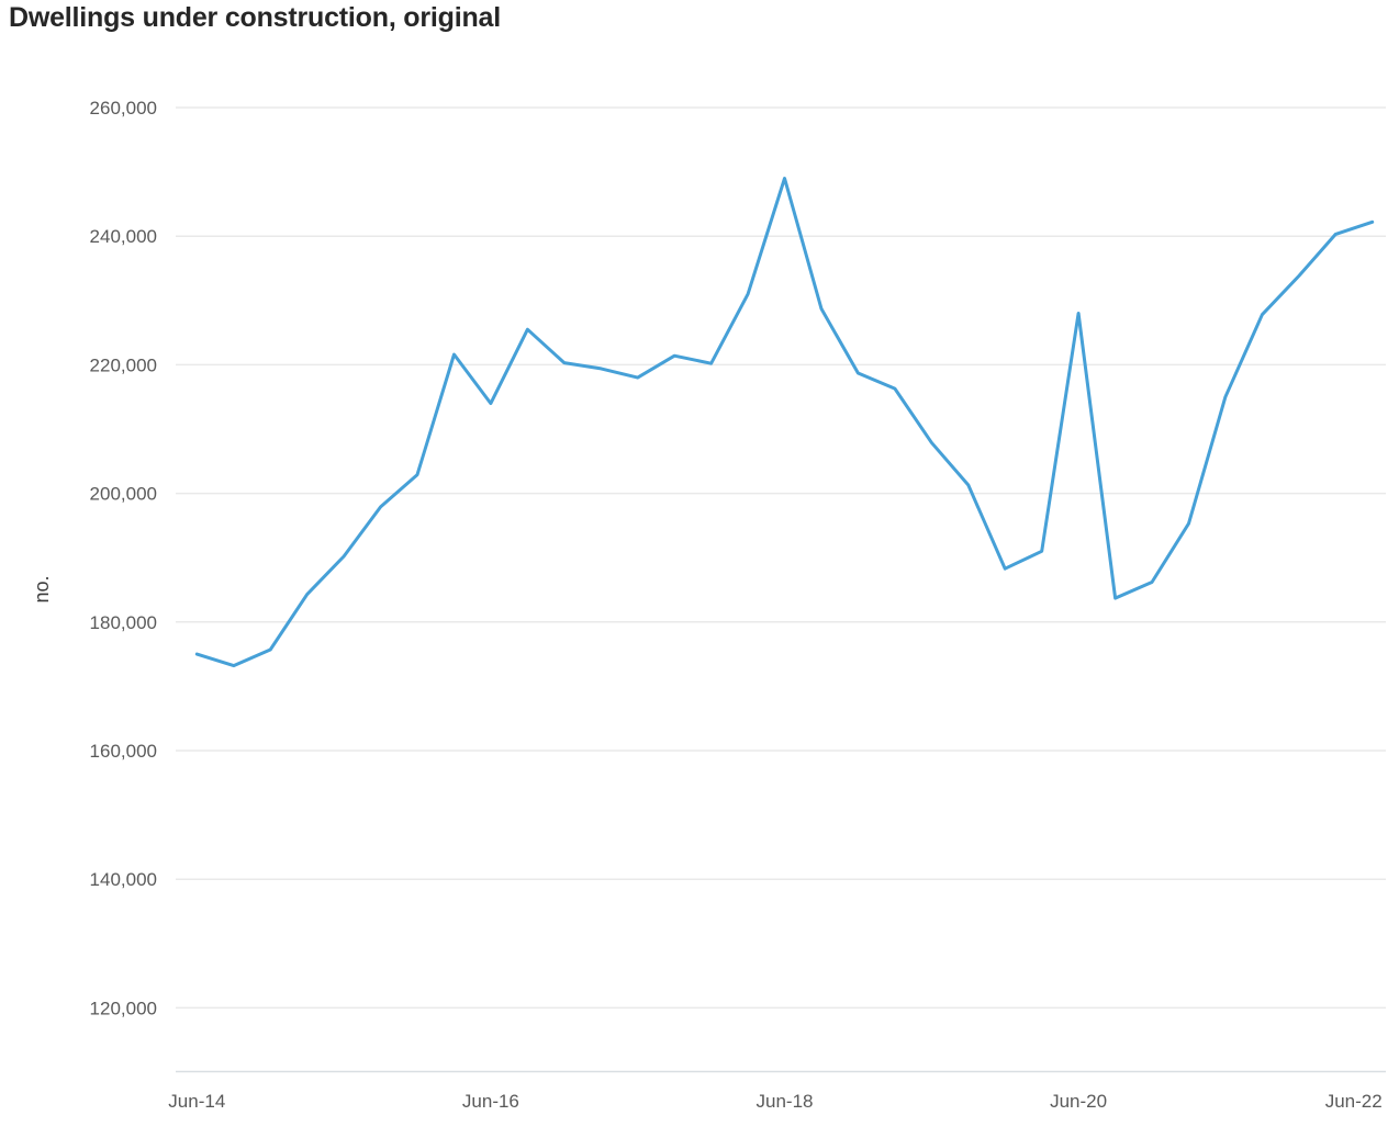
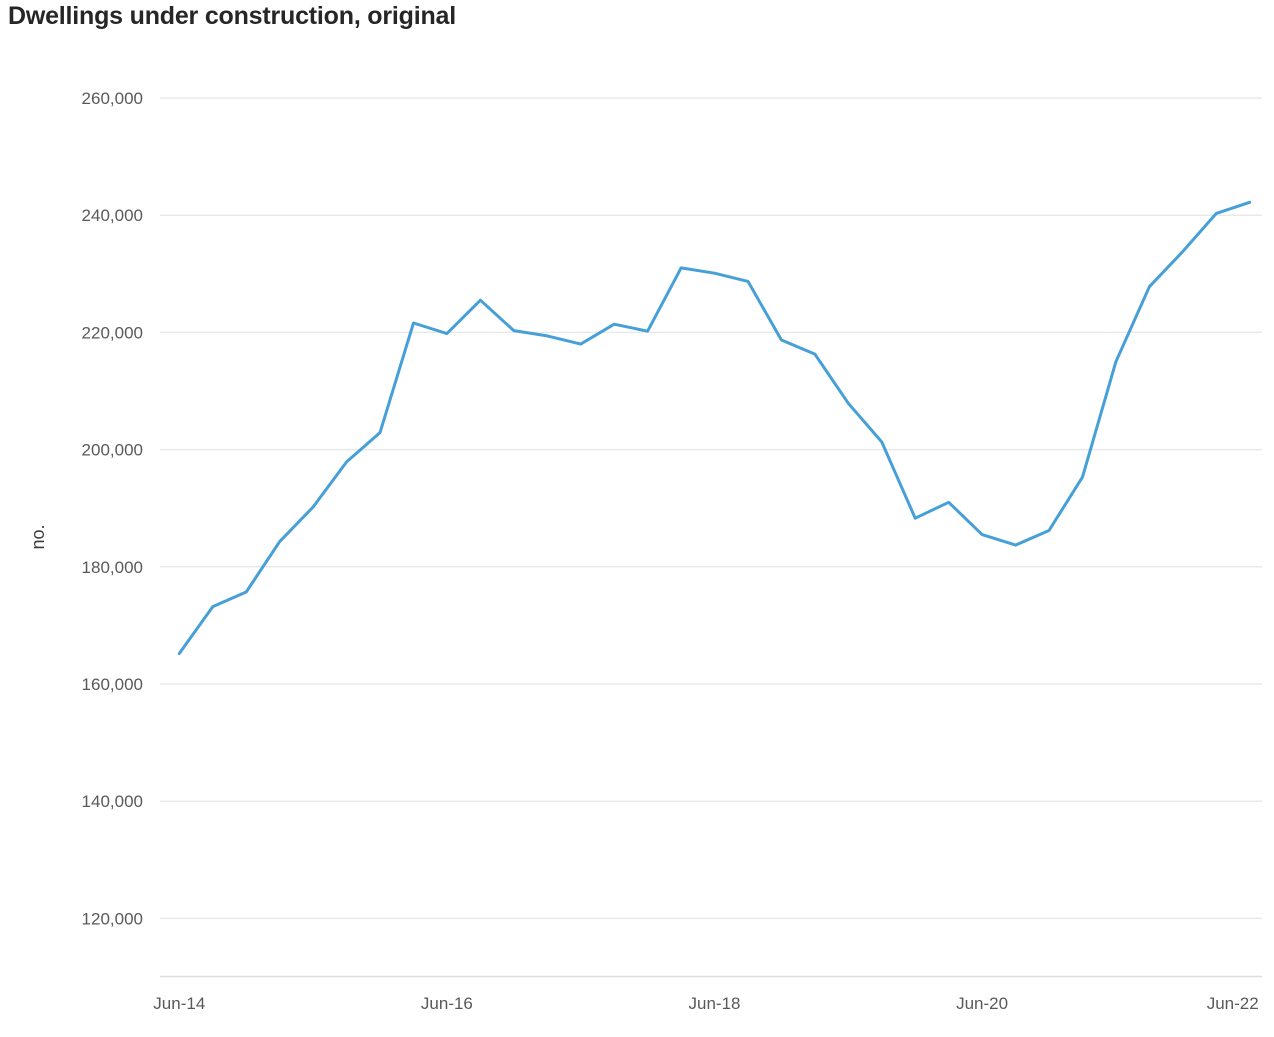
Jun-14: 175000 -> 165000
Jun-16: 214000 -> 220000
Jun-18: 249000 -> 230000
Jun-20: 228000 -> 186000
